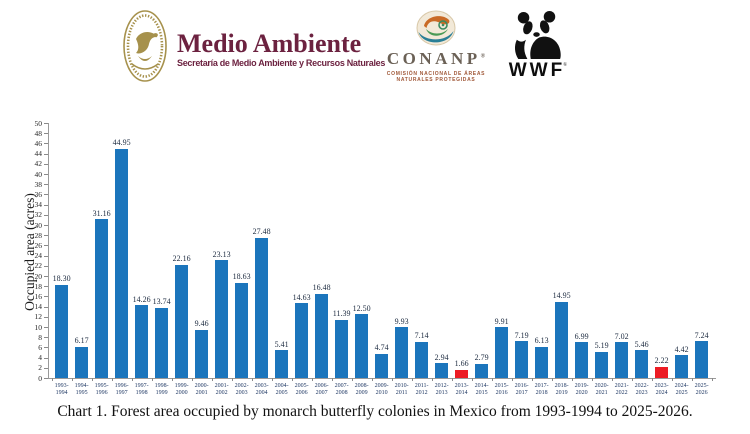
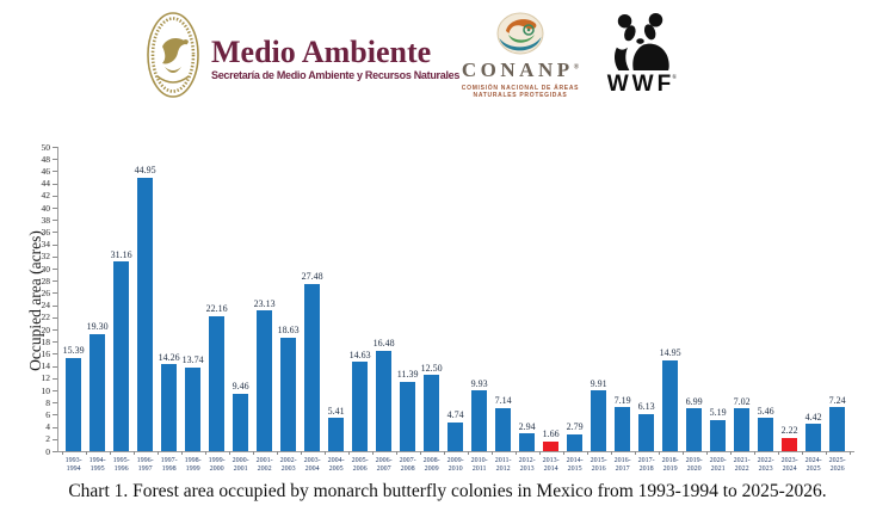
1993-1994: 18.30 -> 15.39
1994-1995: 6.17 -> 19.30
